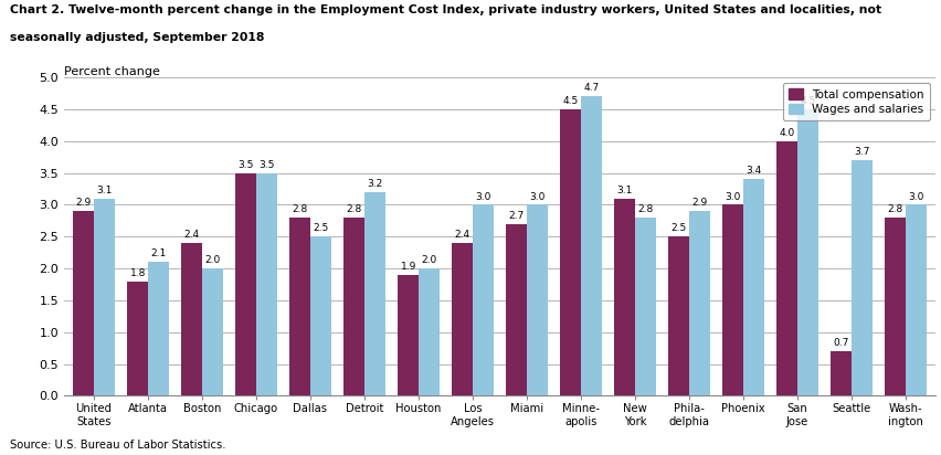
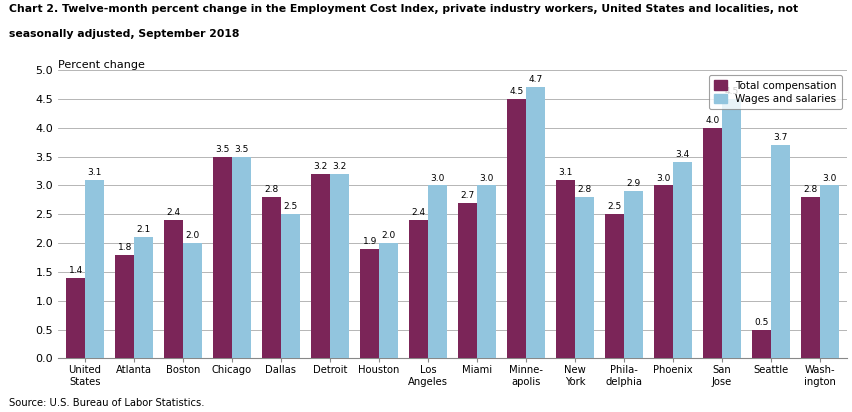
Total compensation/United States: 2.9 -> 1.4
Total compensation/Detroit: 2.8 -> 3.2
Total compensation/Seattle: 0.7 -> 0.5
